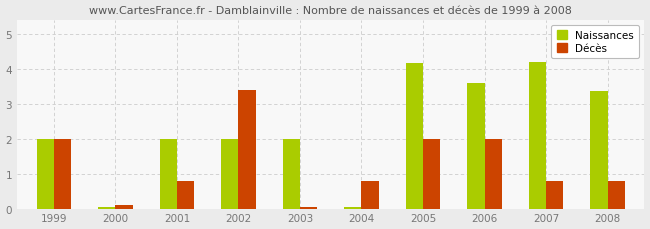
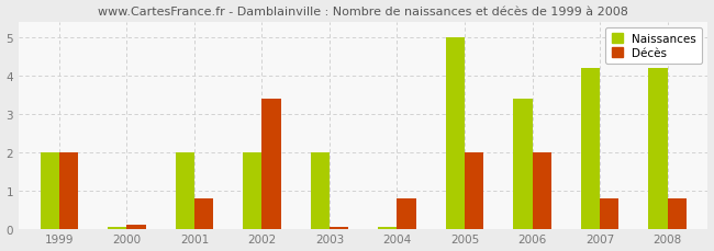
Naissances/2005: 4.15 -> 5.00
Naissances/2006: 3.60 -> 3.40
Naissances/2008: 3.35 -> 4.20
